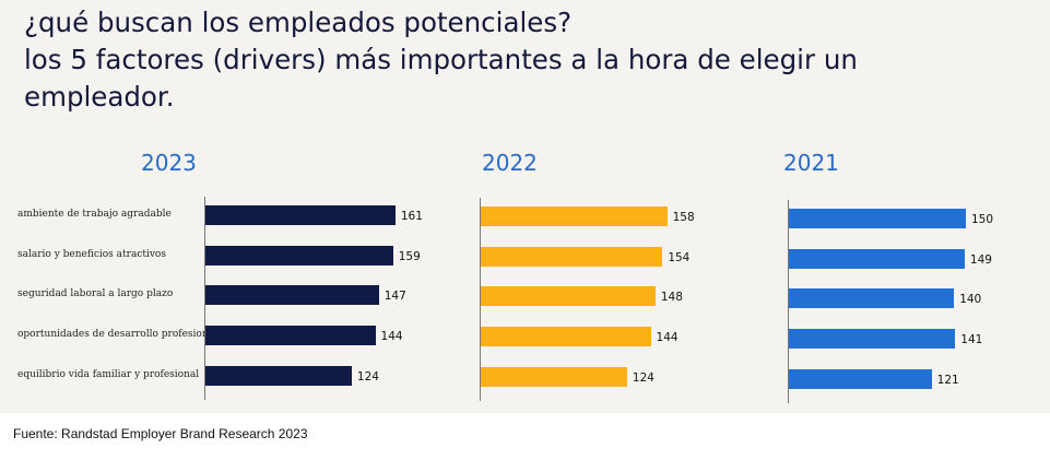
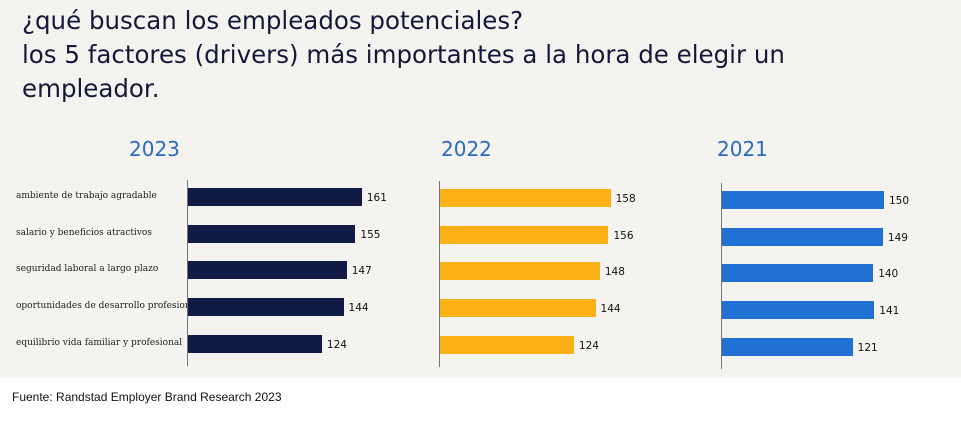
2023/salario y beneficios atractivos: 159 -> 155
2022/salario y beneficios atractivos: 154 -> 156
